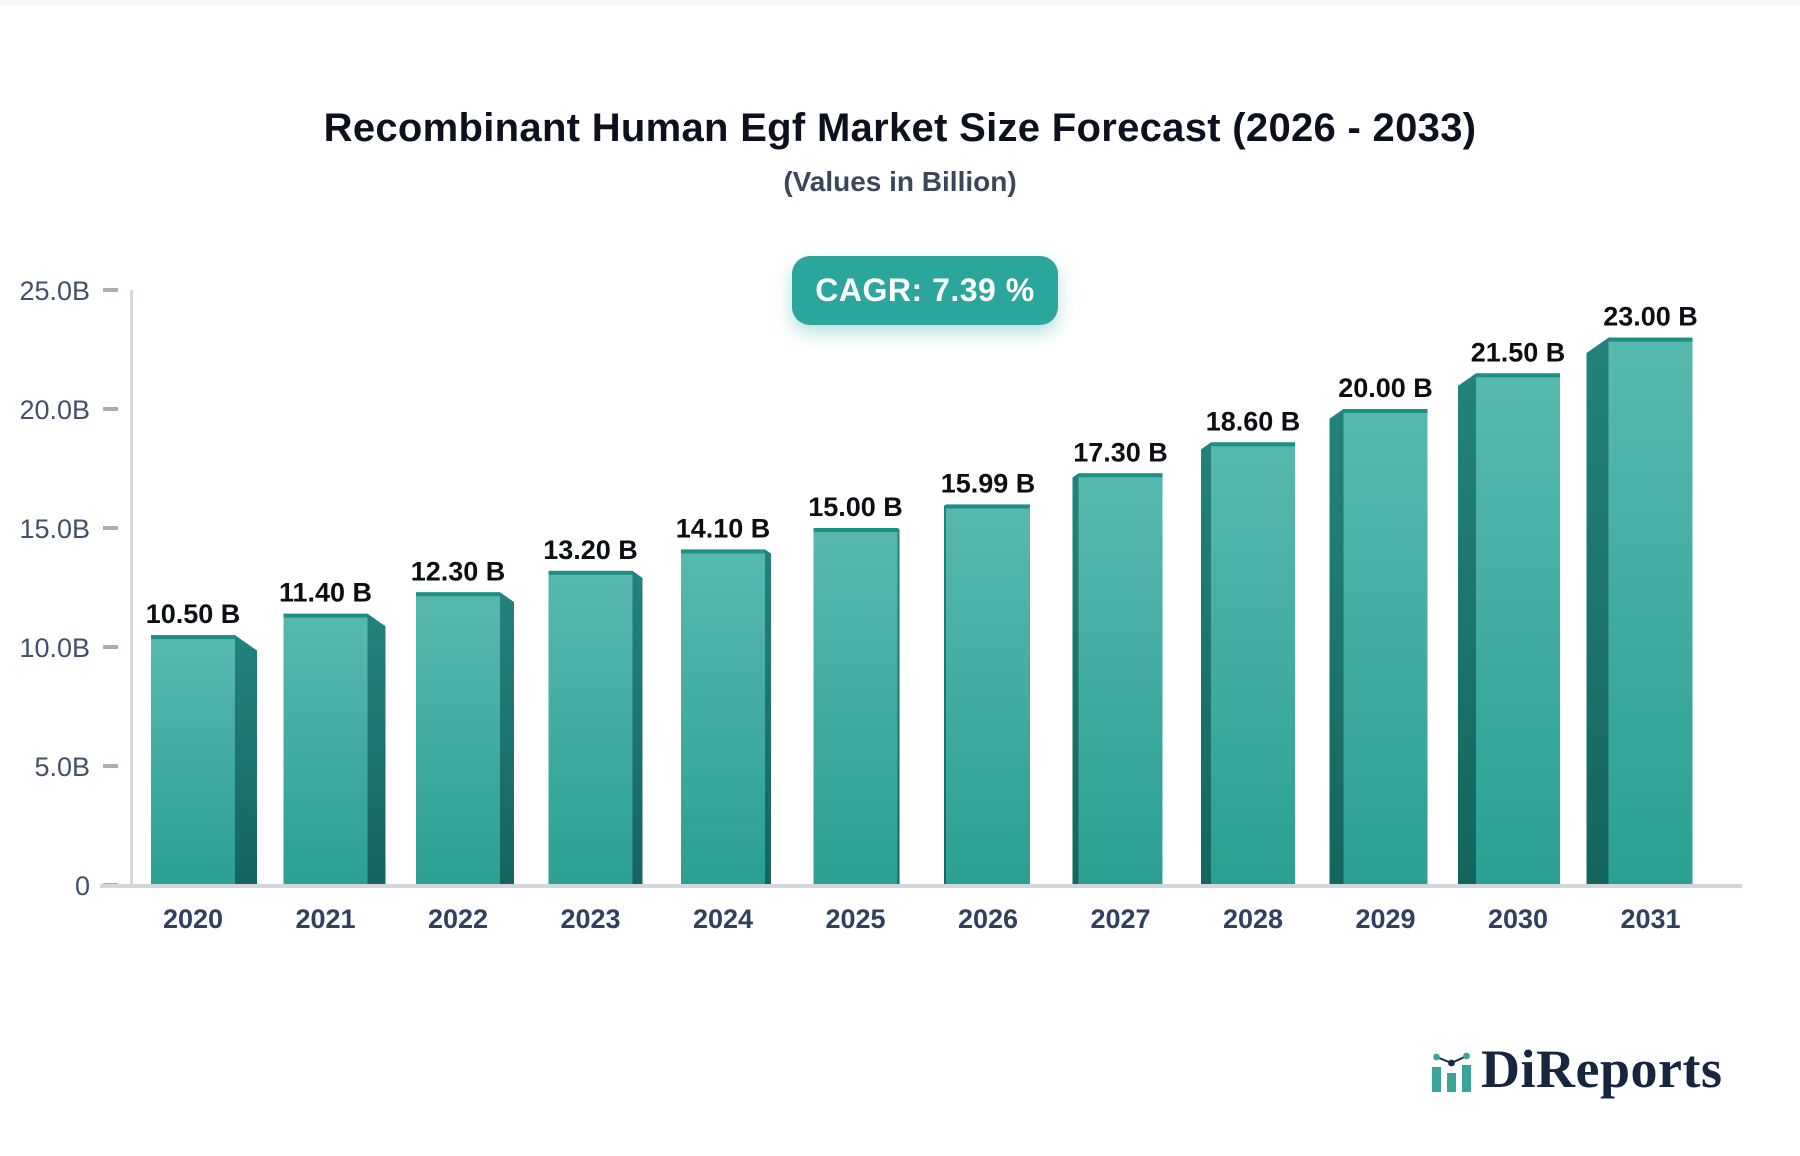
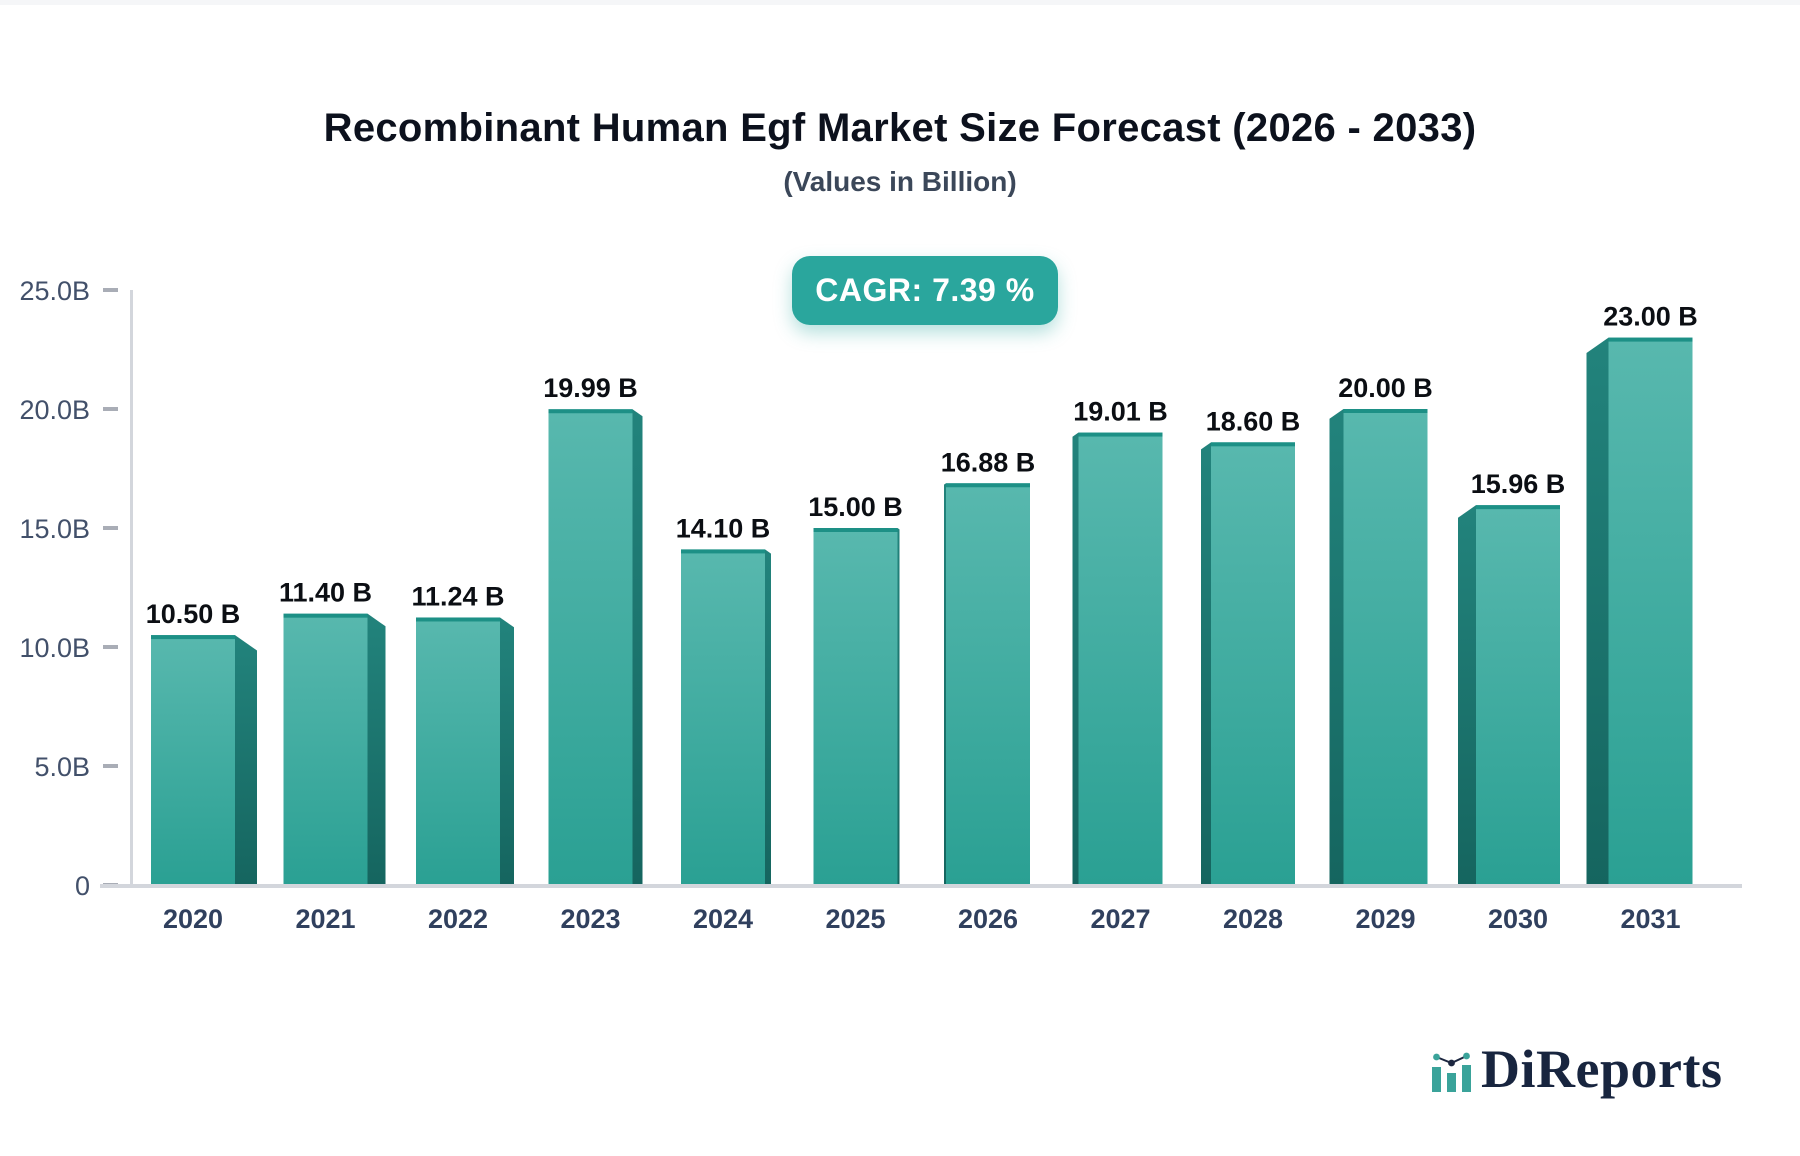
2022: 12.30 -> 11.24
2023: 13.20 -> 19.99
2026: 15.99 -> 16.88
2027: 17.30 -> 19.01
2030: 21.50 -> 15.96
